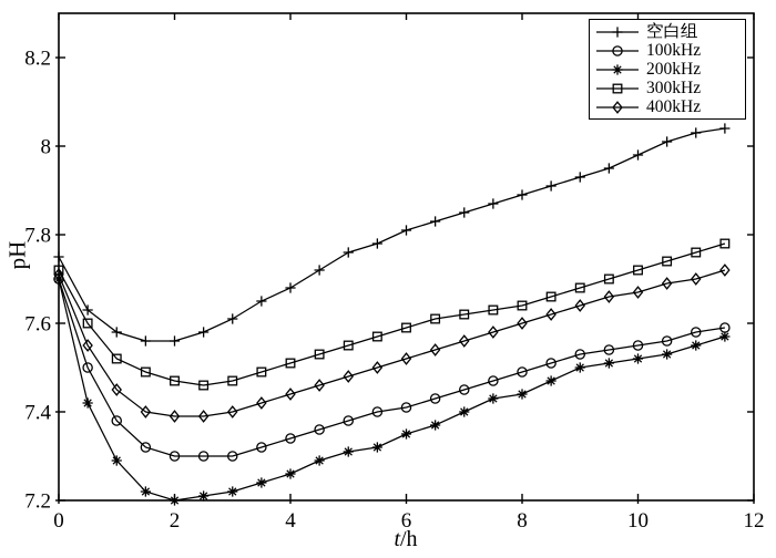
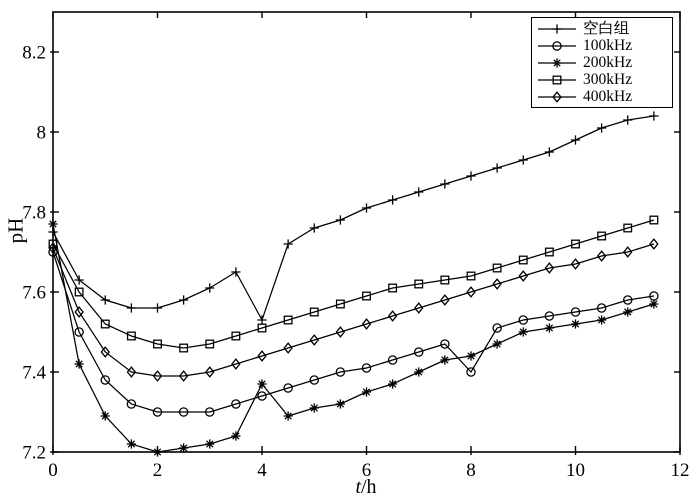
200kHz/0: 7.70 -> 7.77
空白组/4: 7.68 -> 7.53
200kHz/4: 7.26 -> 7.37
100kHz/8: 7.49 -> 7.40
